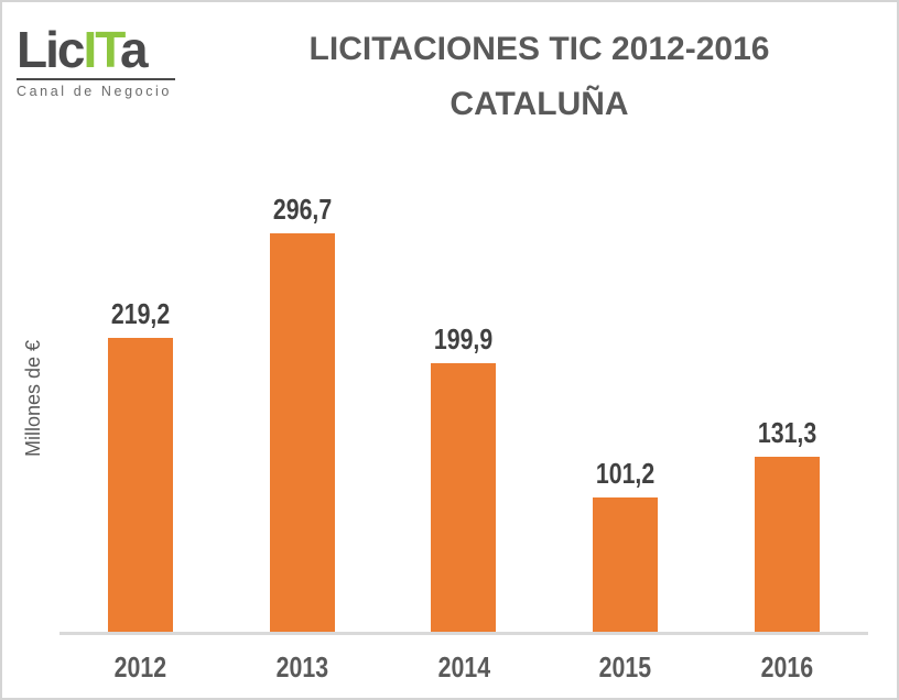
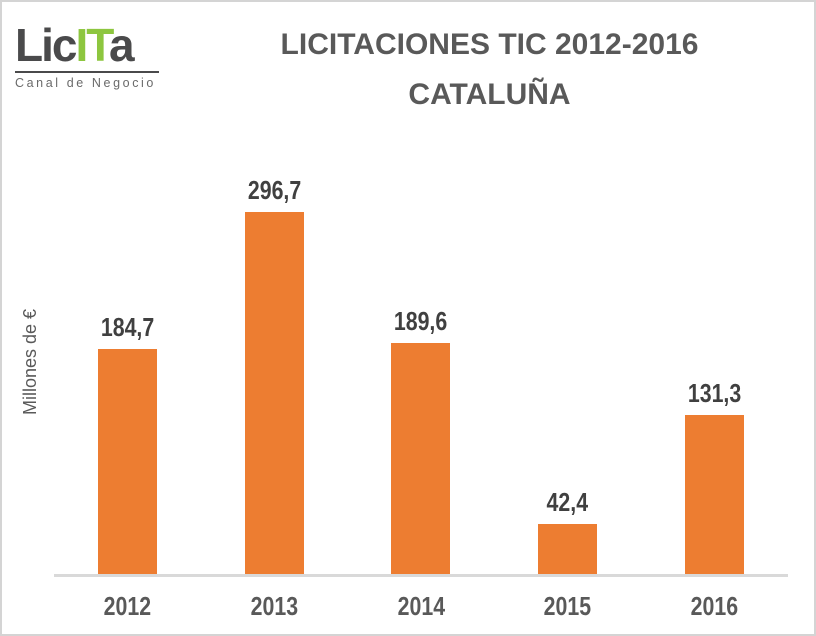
2012: 219,2 -> 184,7
2014: 199,9 -> 189,6
2015: 101,2 -> 42,4
